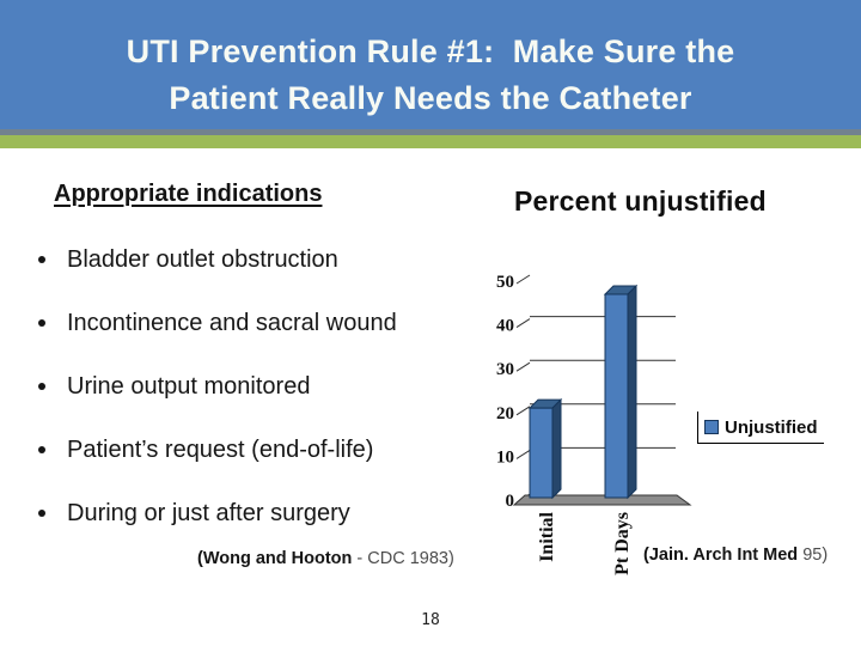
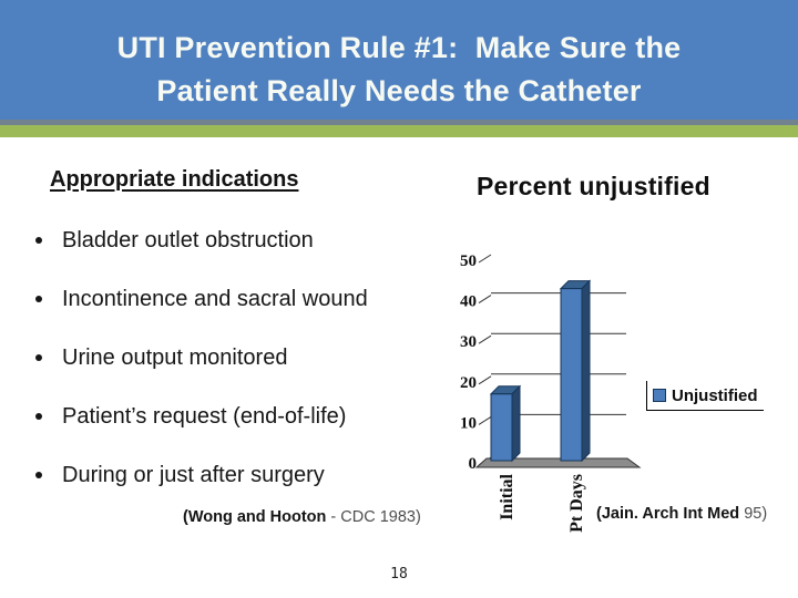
Initial: 21 -> 17
Pt Days: 47 -> 43
